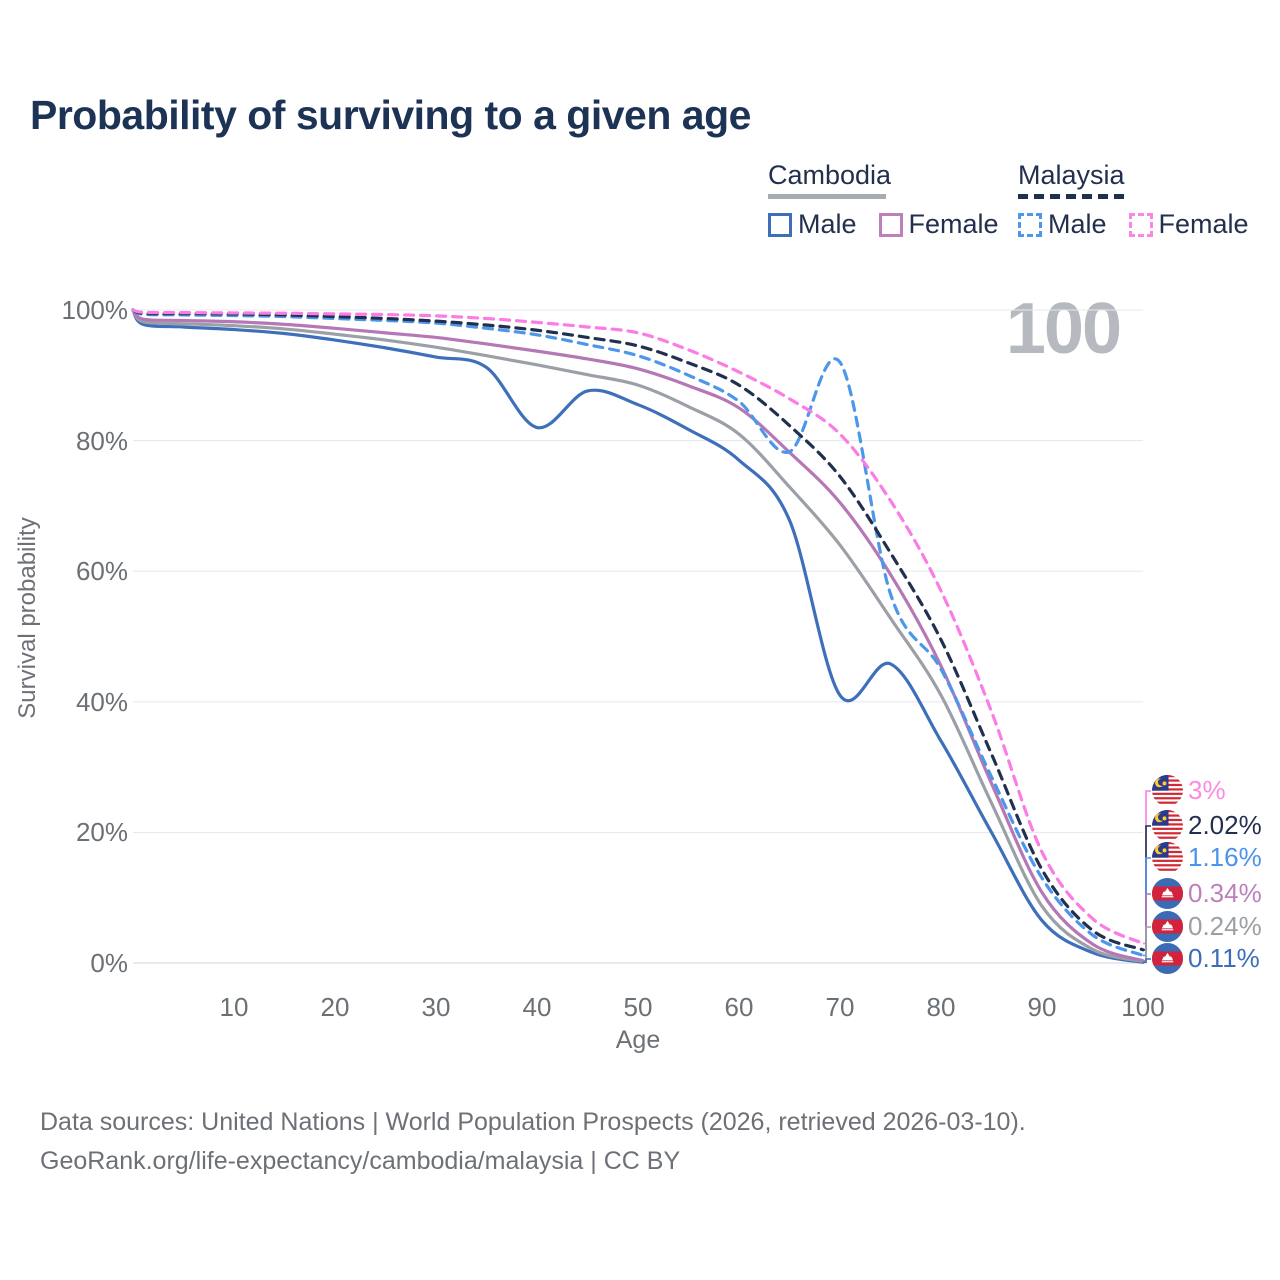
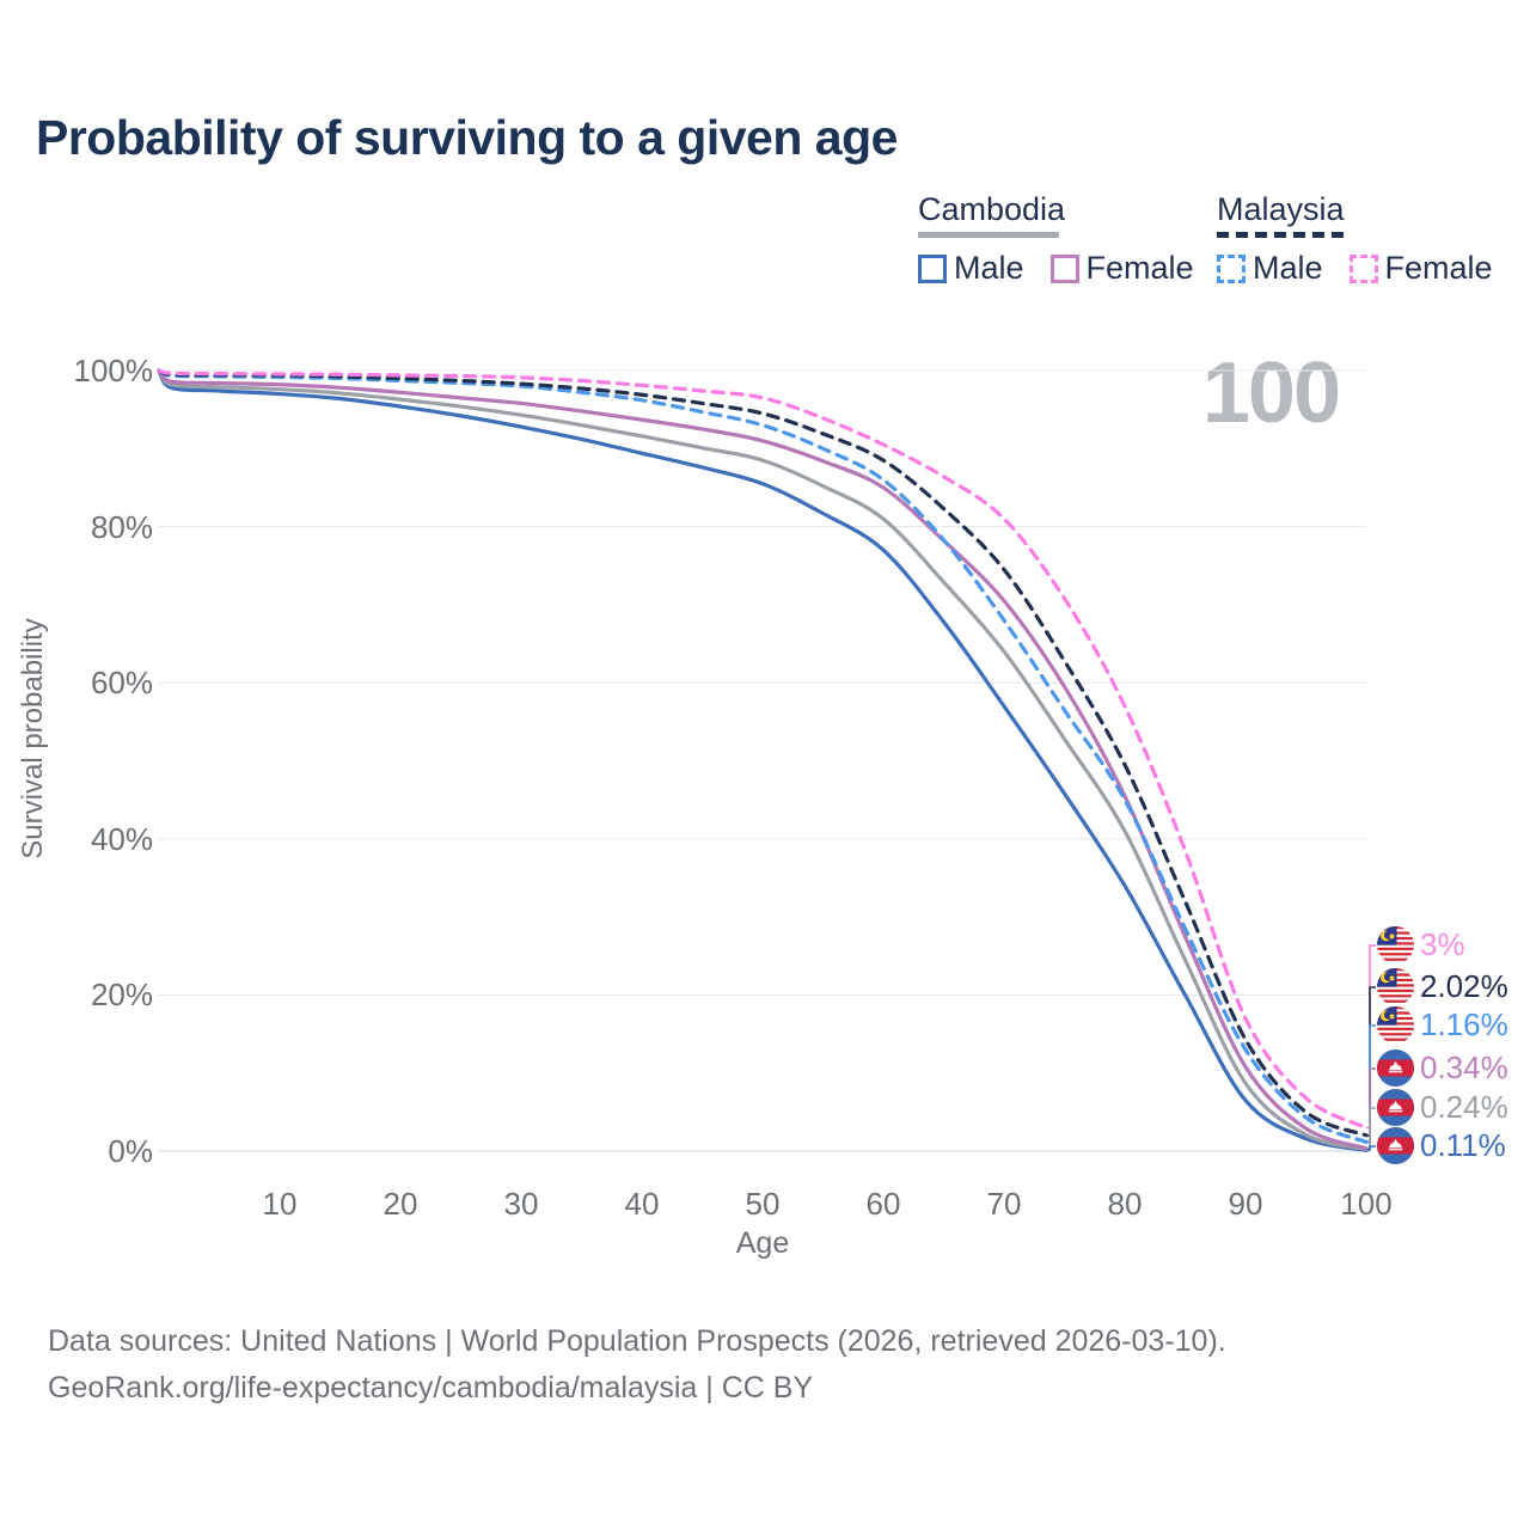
Cambodia Male/40: 82% -> 89%
Cambodia Male/70: 41% -> 57%
Malaysia Male/70: 92% -> 68%
